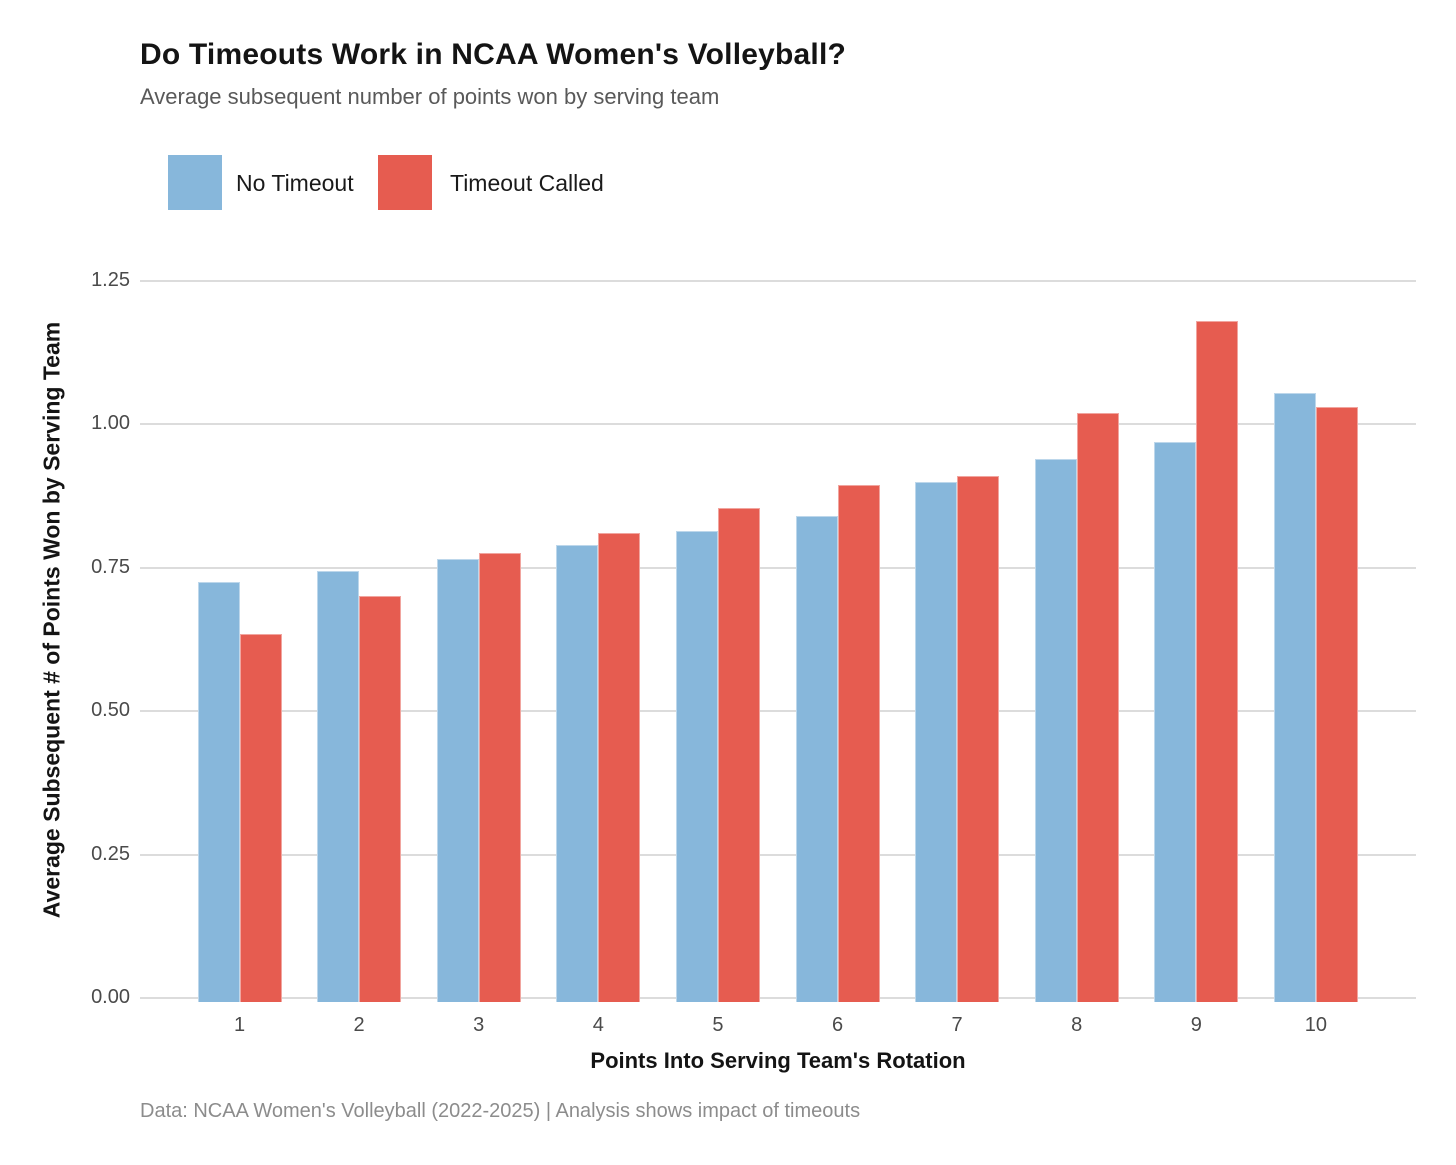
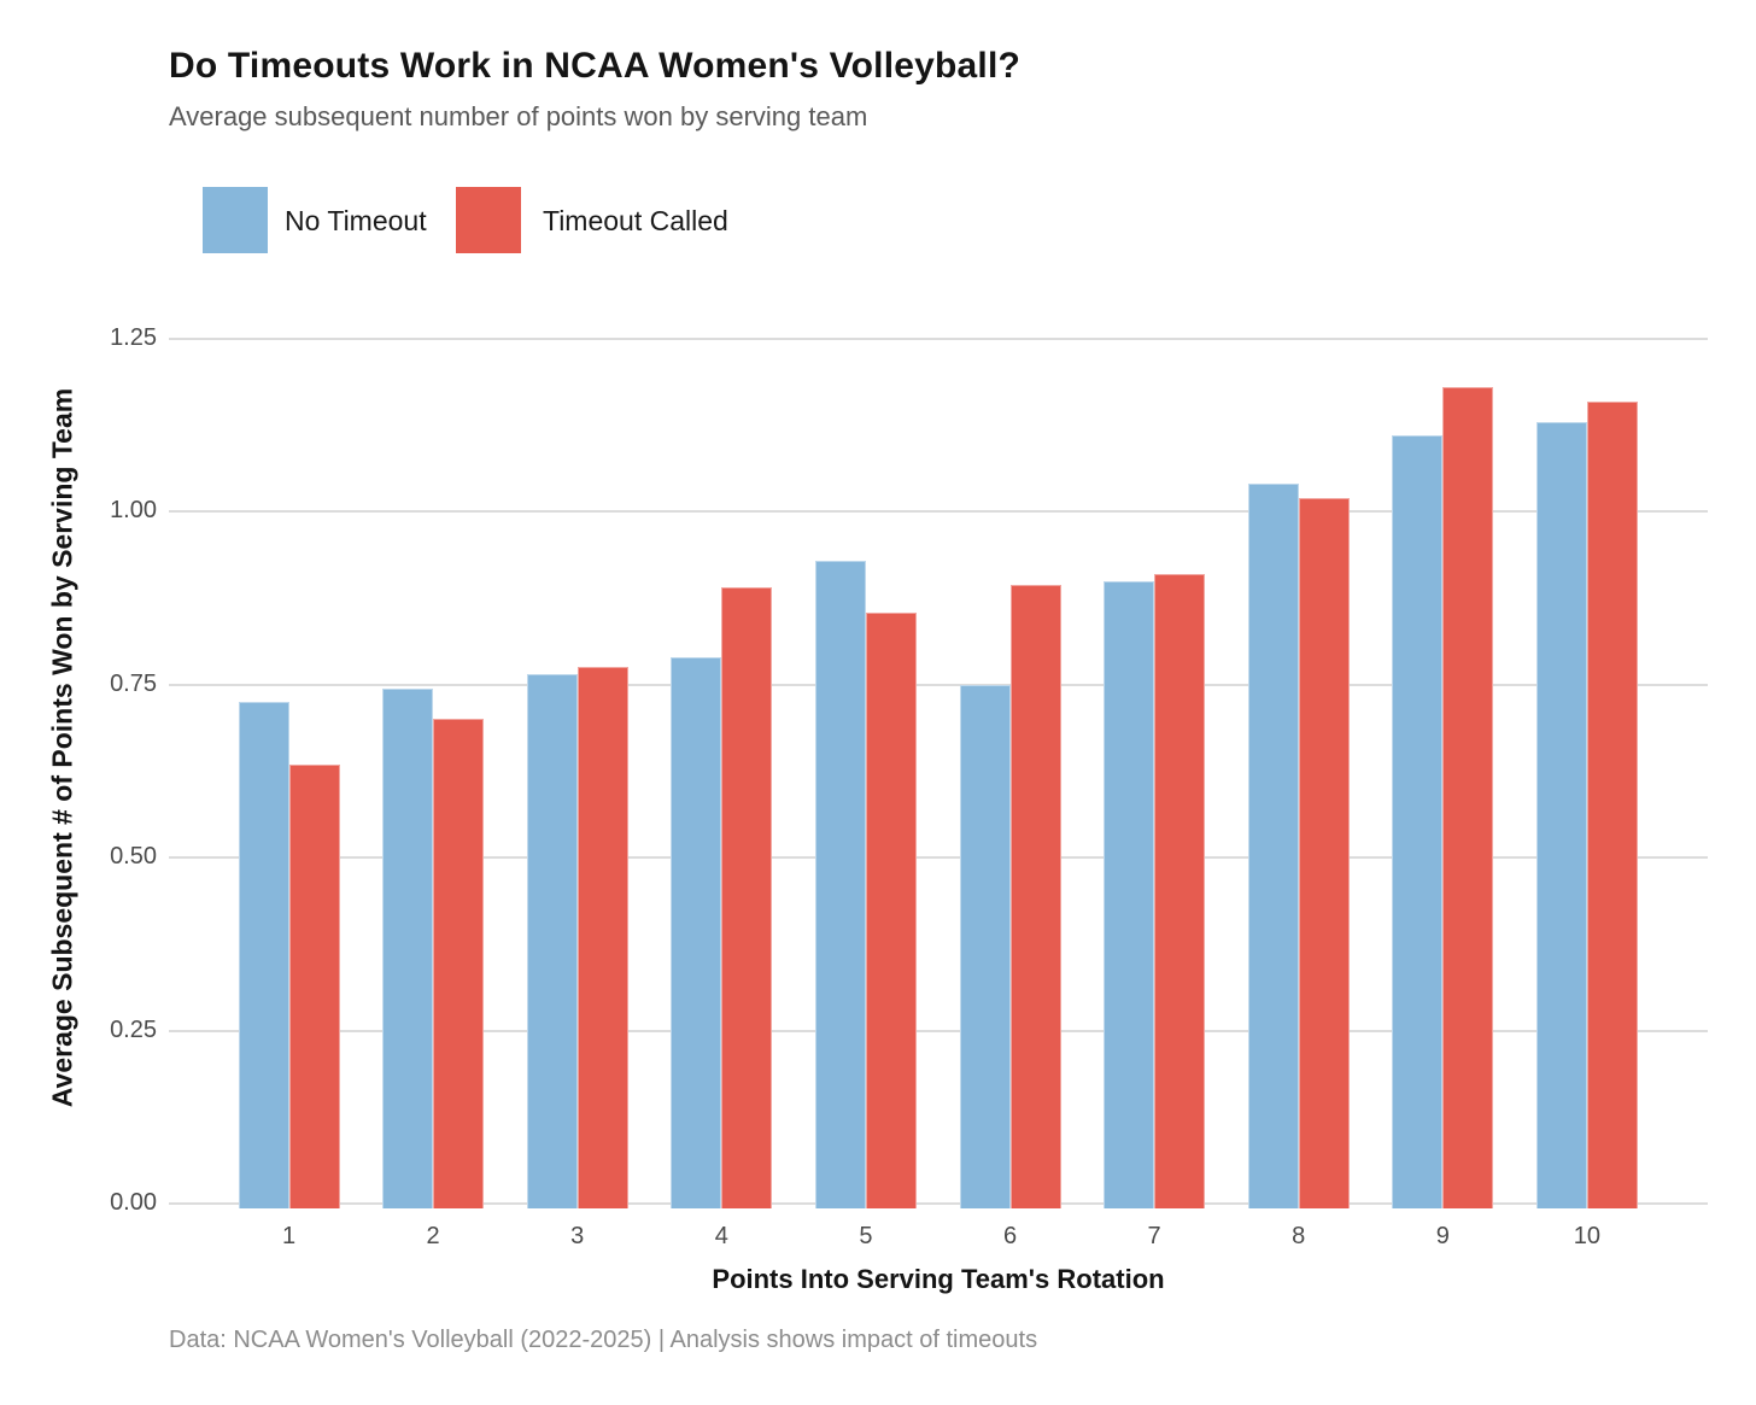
Timeout Called/4: 0.81 -> 0.89
No Timeout/5: 0.81 -> 0.93
No Timeout/6: 0.84 -> 0.75
No Timeout/8: 0.94 -> 1.04
No Timeout/9: 0.97 -> 1.11
No Timeout/10: 1.05 -> 1.13
Timeout Called/10: 1.03 -> 1.16
